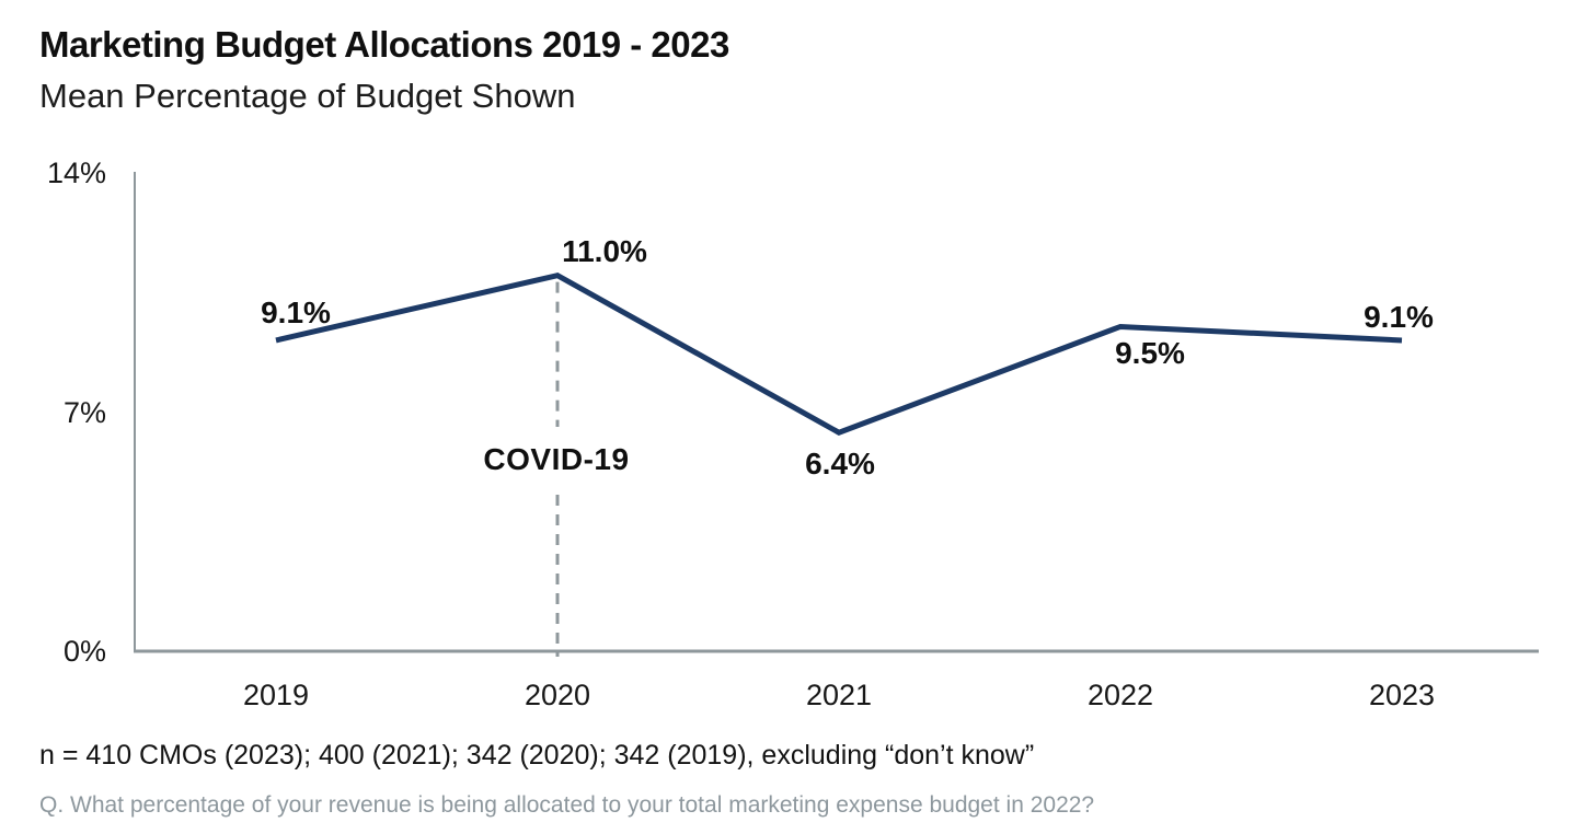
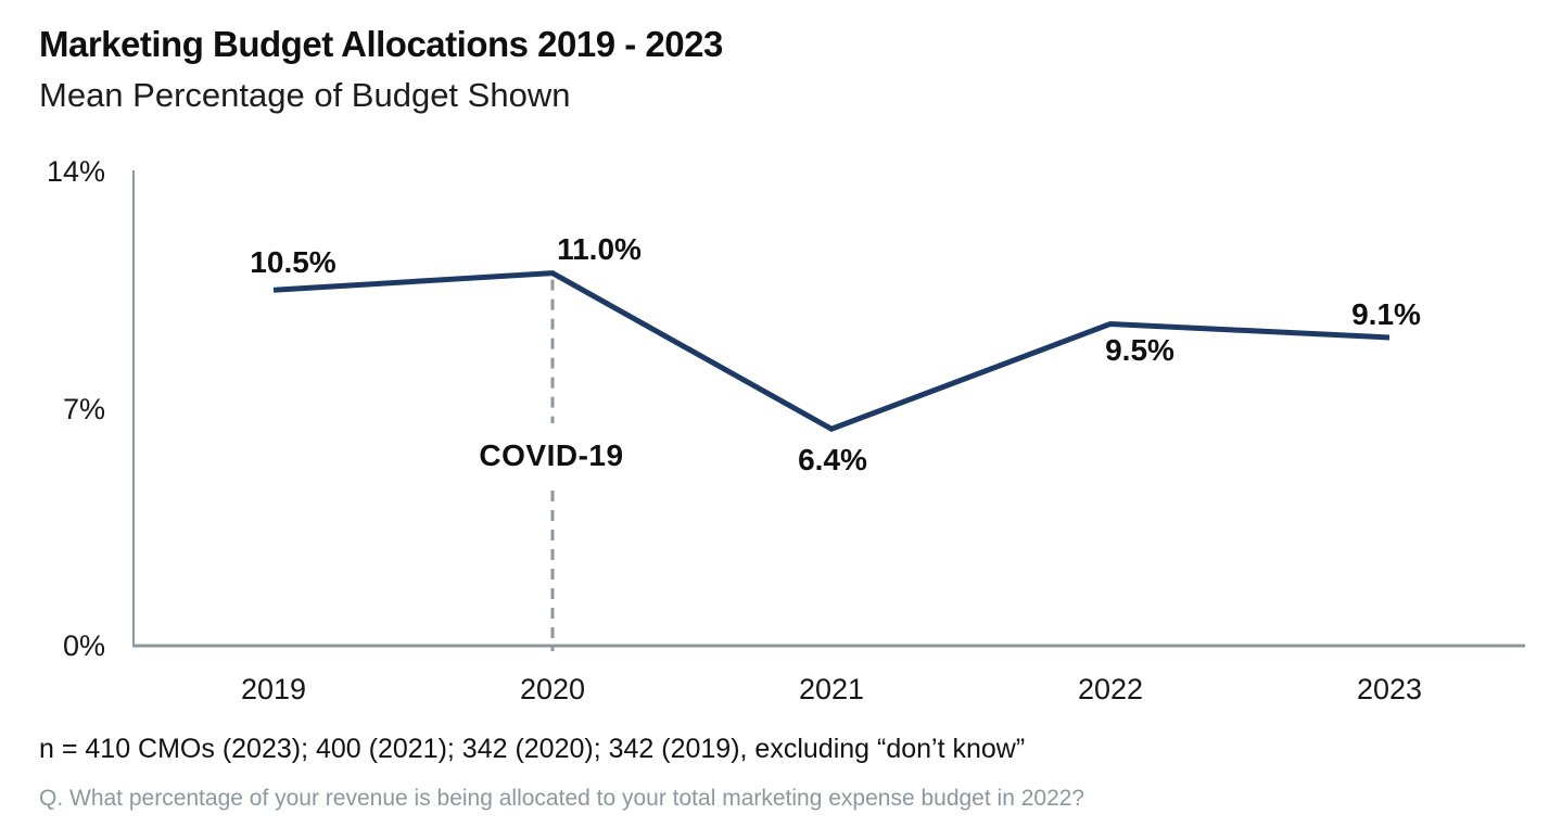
2019: 9.1% -> 10.5%
